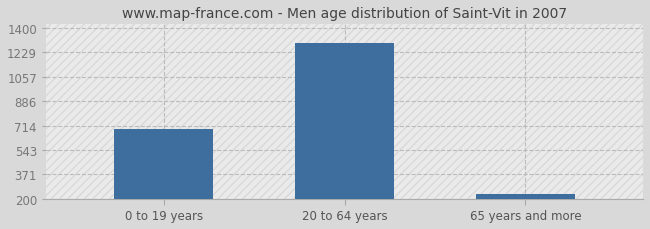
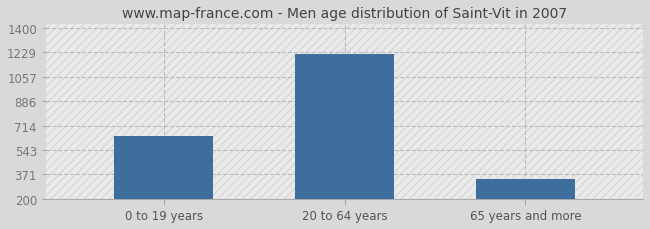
0 to 19 years: 690 -> 640
20 to 64 years: 1300 -> 1220
65 years and more: 230 -> 340
